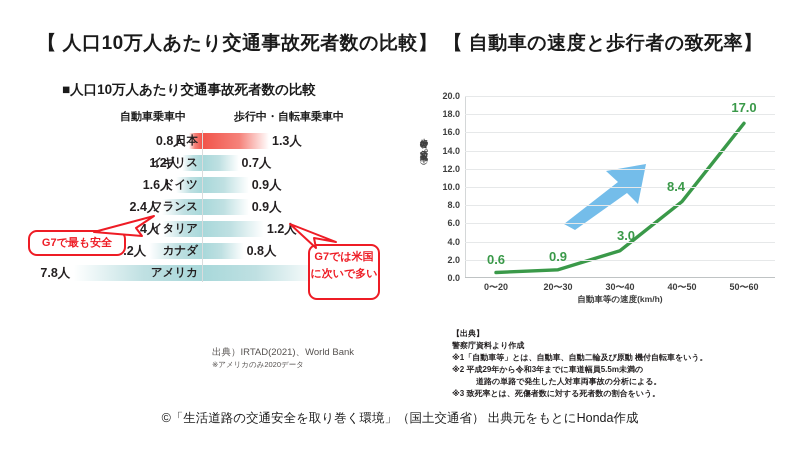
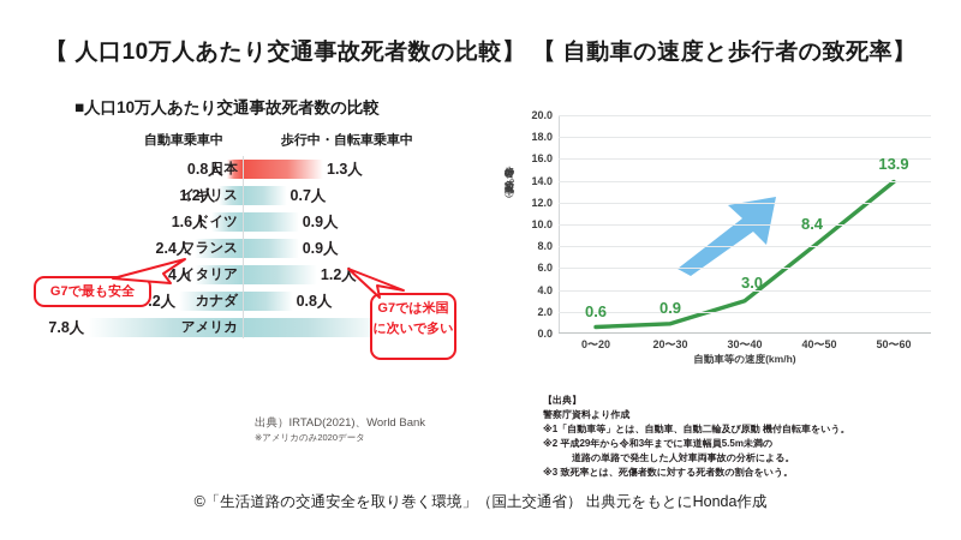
50〜60: 17.0 -> 13.9
